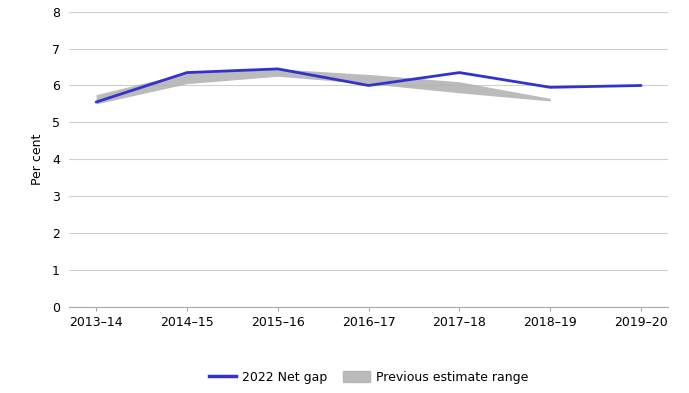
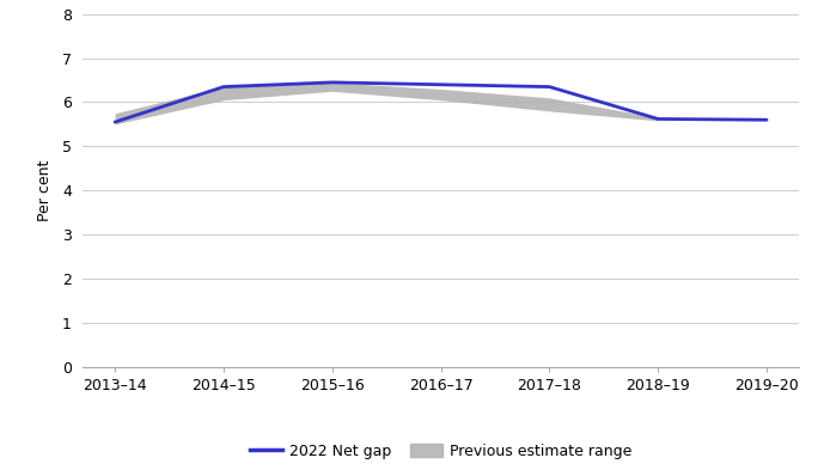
2022 Net gap/2016–17: 6.00 -> 6.40
2022 Net gap/2018–19: 5.95 -> 5.62
2022 Net gap/2019–20: 6.00 -> 5.60
